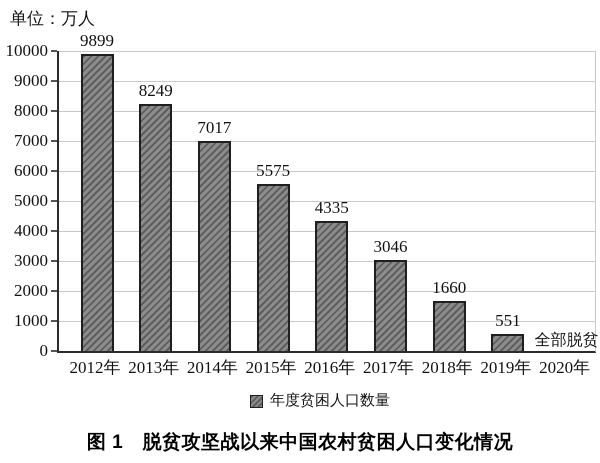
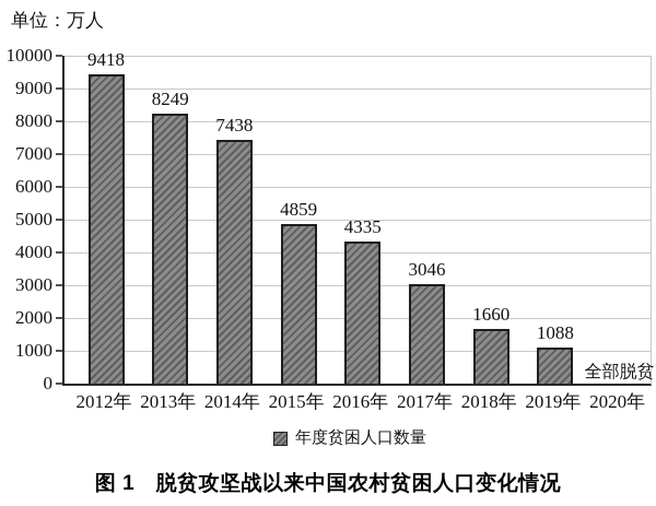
2012年: 9899 -> 9418
2014年: 7017 -> 7438
2015年: 5575 -> 4859
2019年: 551 -> 1088
